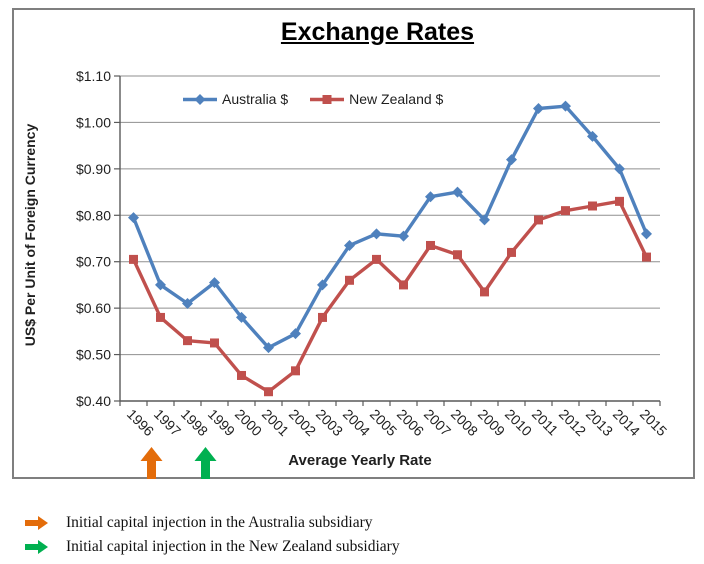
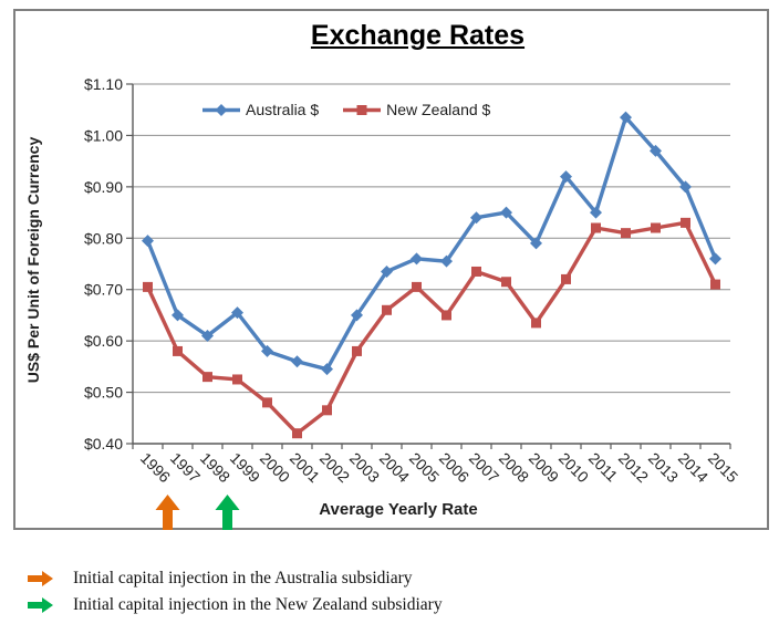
New Zealand $/2000: $0.46 -> $0.48
Australia $/2001: $0.52 -> $0.56
Australia $/2011: $1.03 -> $0.85
New Zealand $/2011: $0.79 -> $0.82
